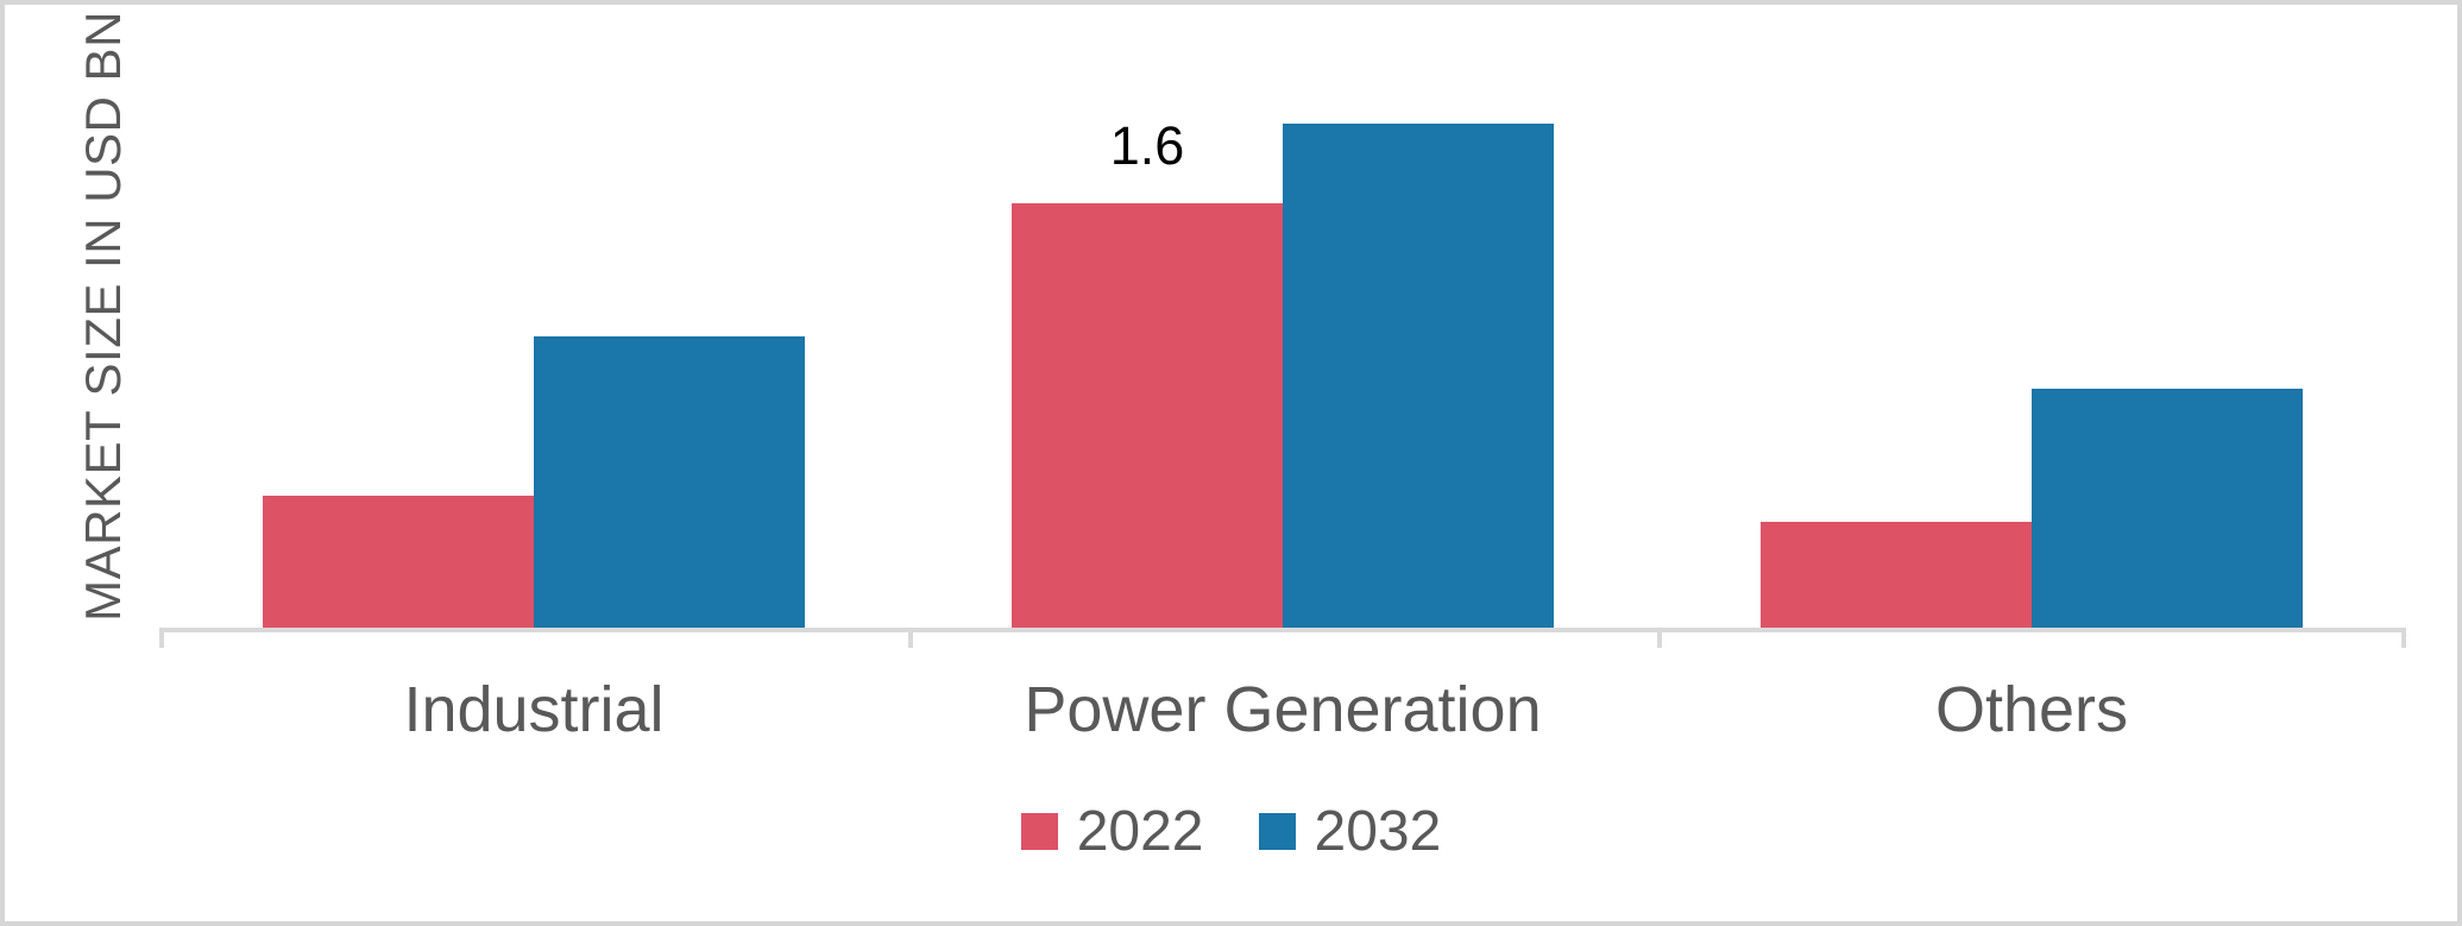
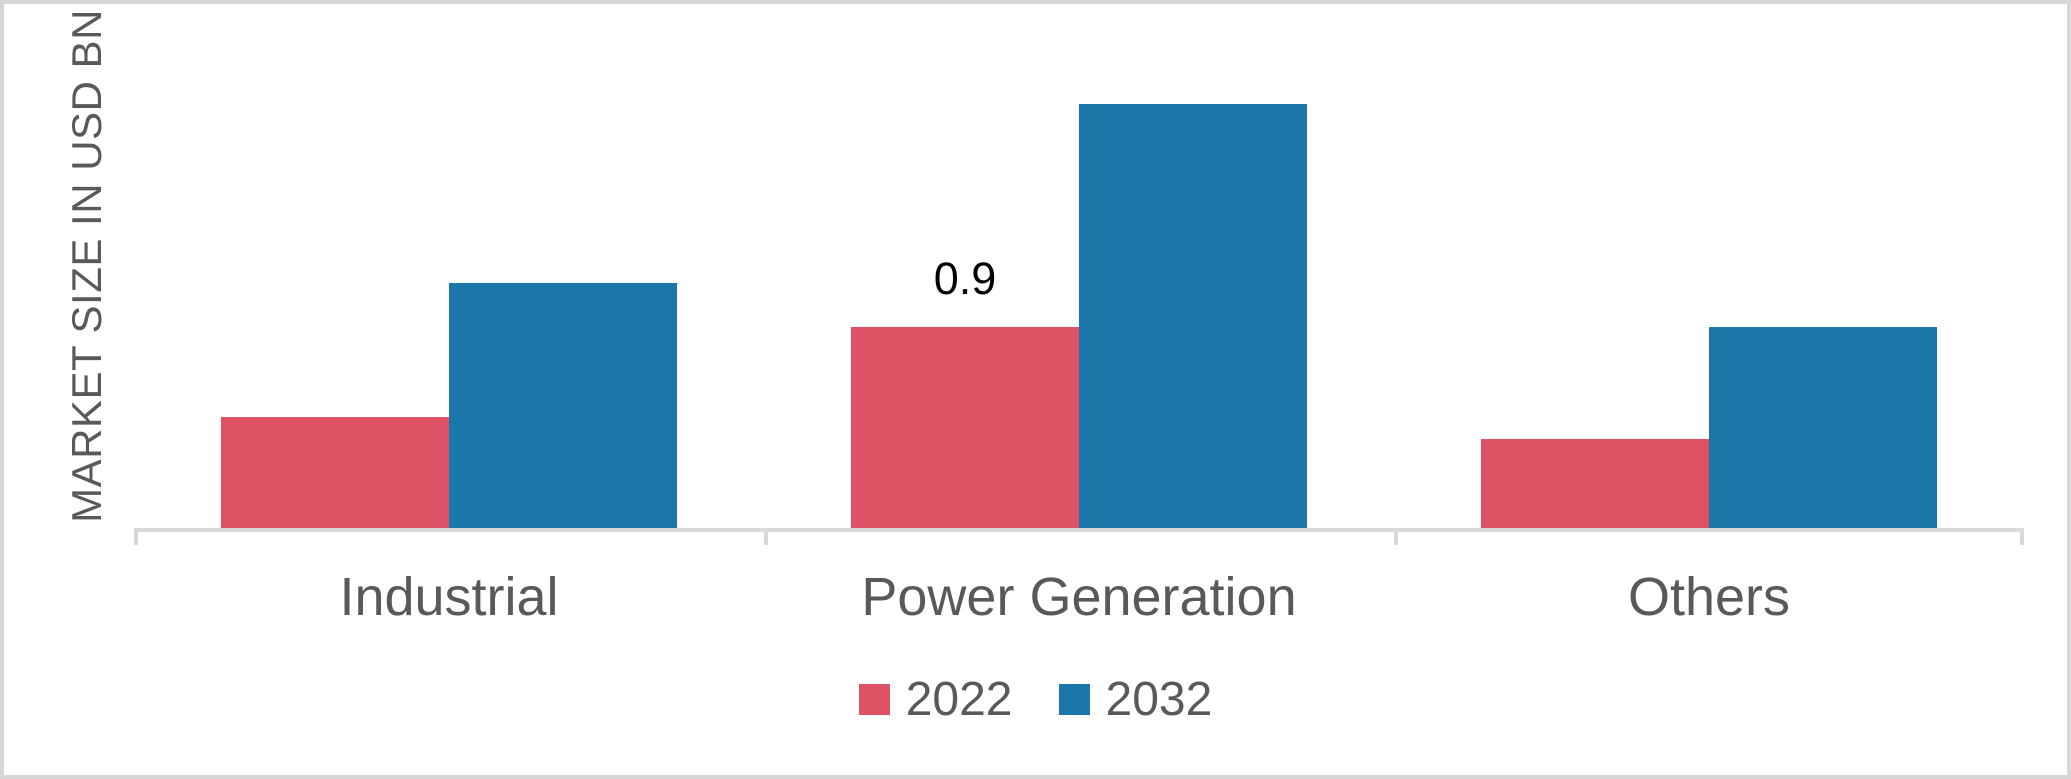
2022/Power Generation: 1.6 -> 0.9
